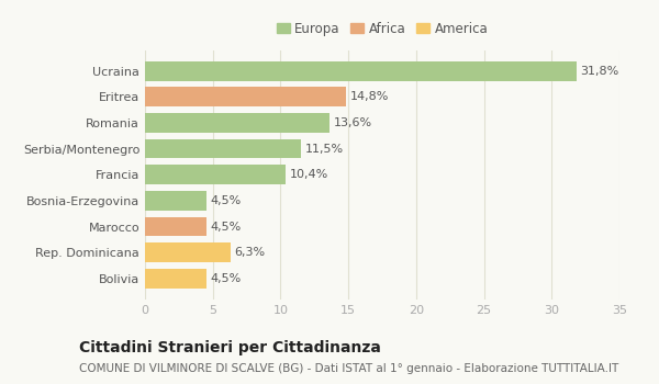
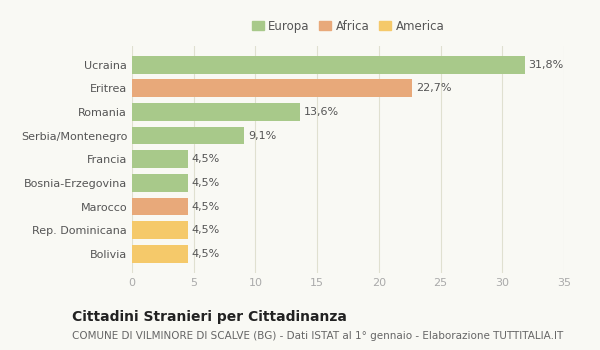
Eritrea: 14,8% -> 22,7%
Serbia/Montenegro: 11,5% -> 9,1%
Francia: 10,4% -> 4,5%
Rep. Dominicana: 6,3% -> 4,5%
